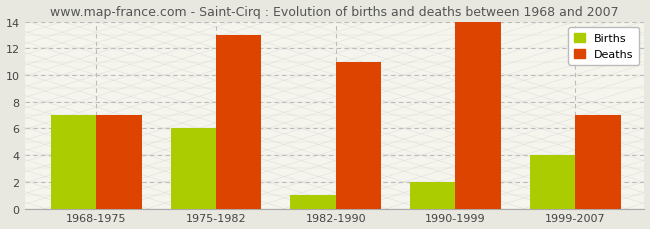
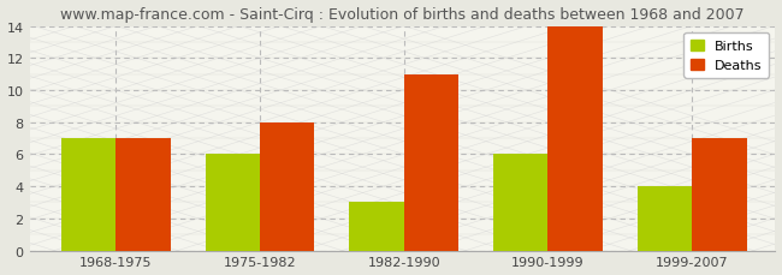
Deaths/1975-1982: 13 -> 8
Births/1982-1990: 1 -> 3
Births/1990-1999: 2 -> 6
